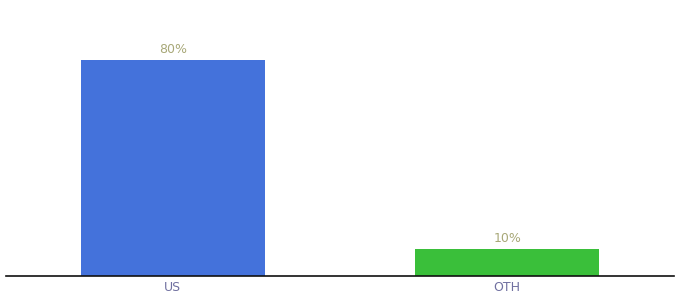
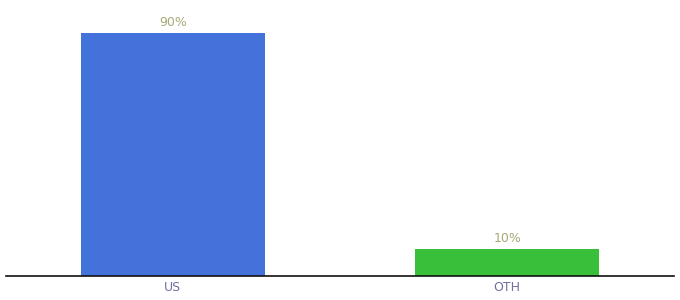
US: 80% -> 90%
